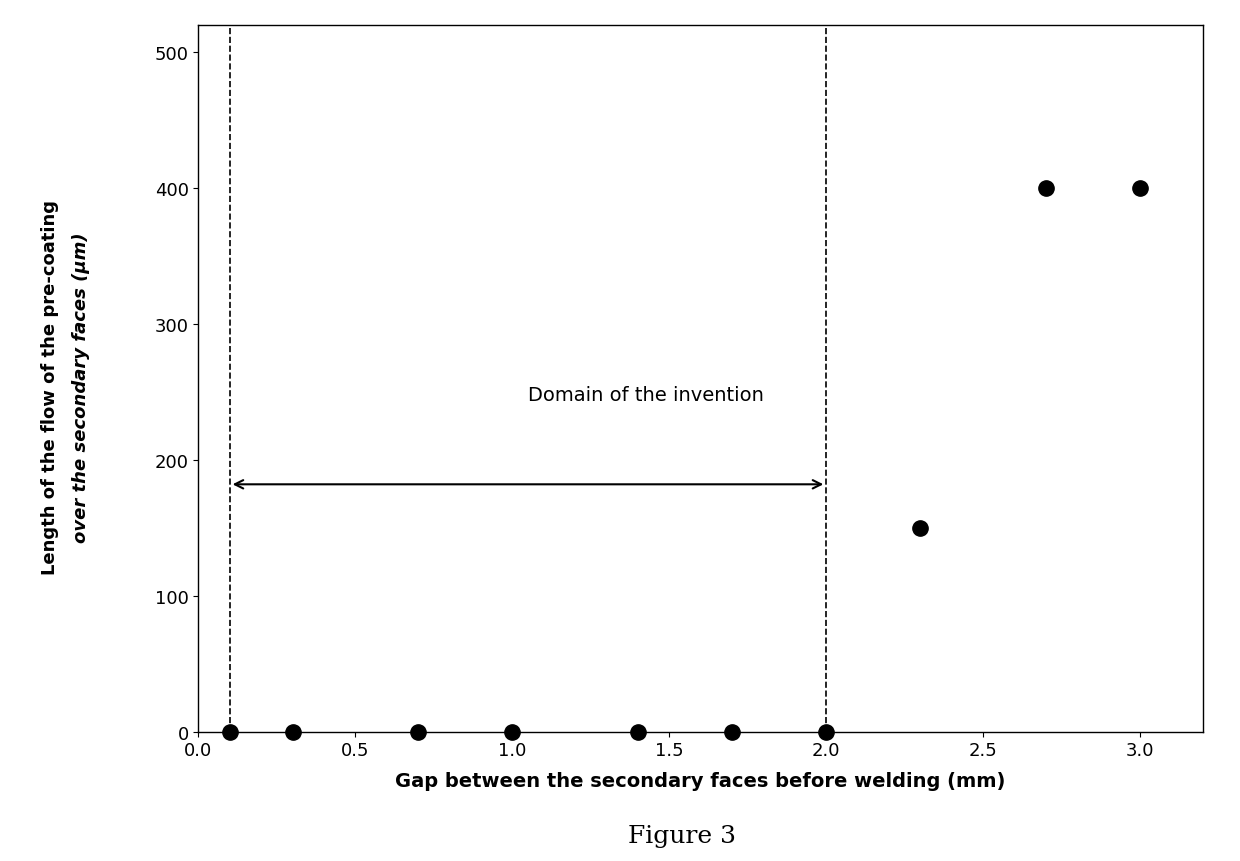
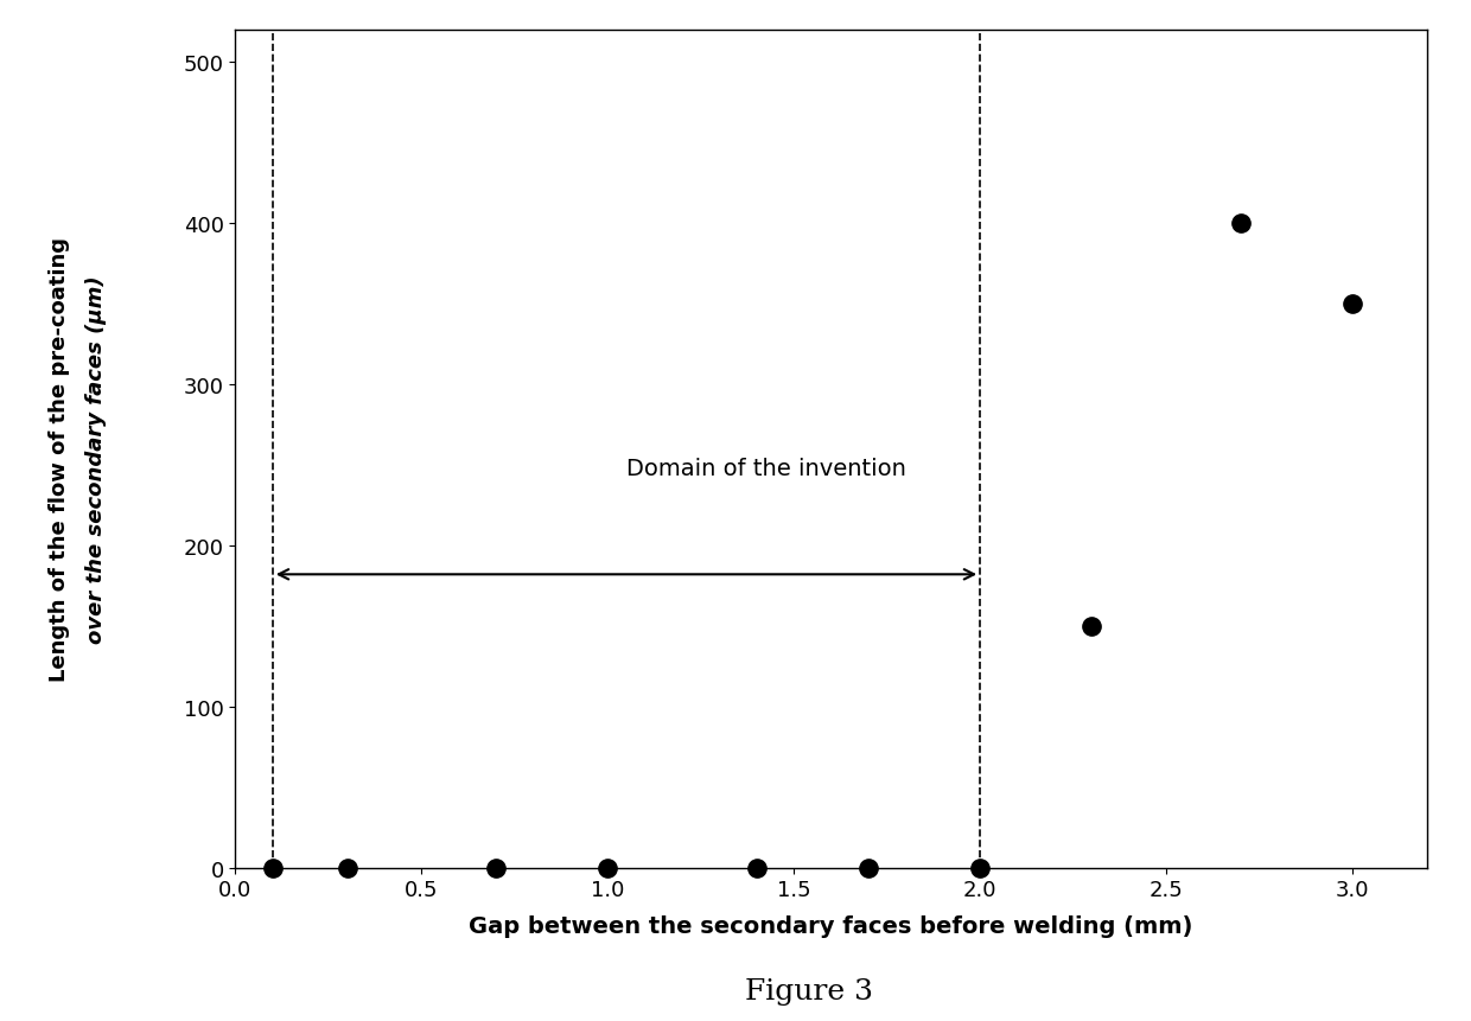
3.0: 400 -> 350
